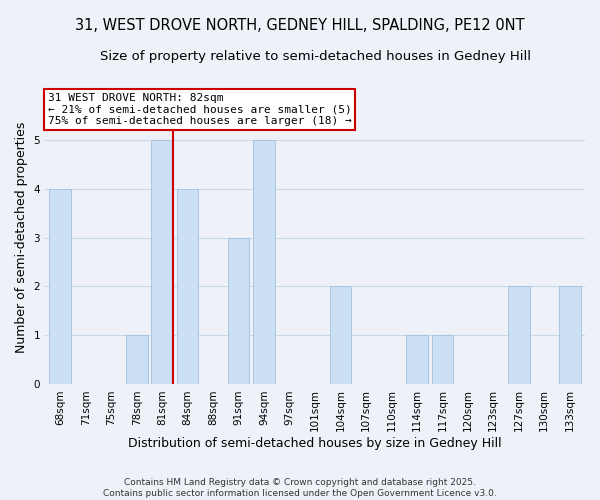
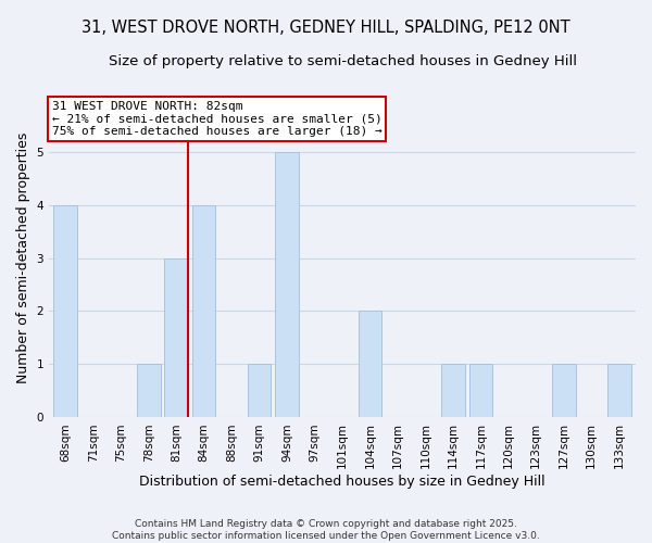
81sqm: 5 -> 3
91sqm: 3 -> 1
127sqm: 2 -> 1
133sqm: 2 -> 1
